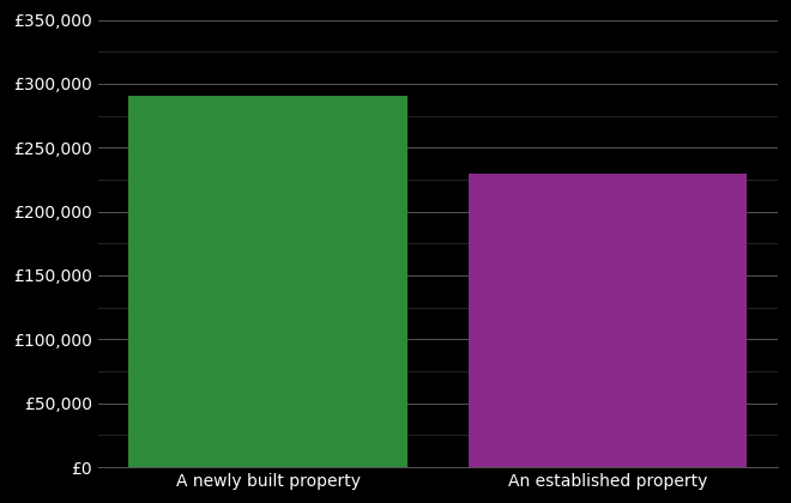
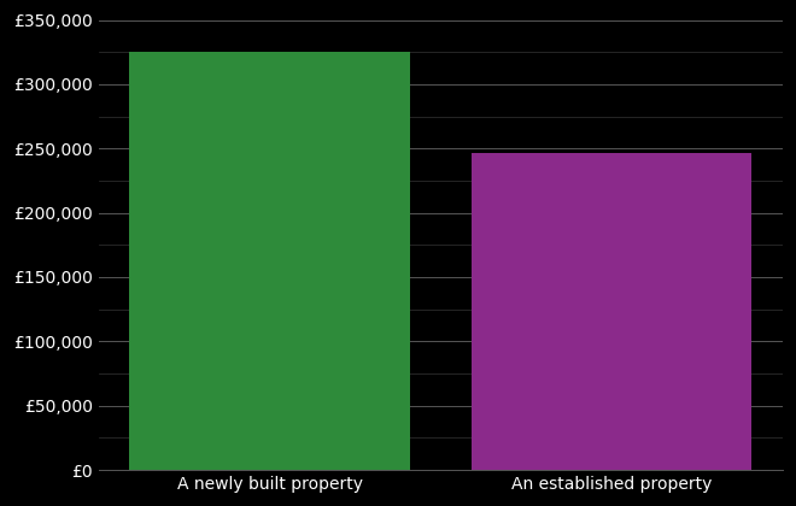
A newly built property: £291,000 -> £325,000
An established property: £230,000 -> £247,000
